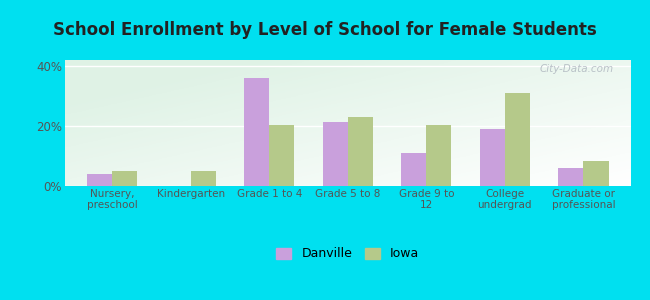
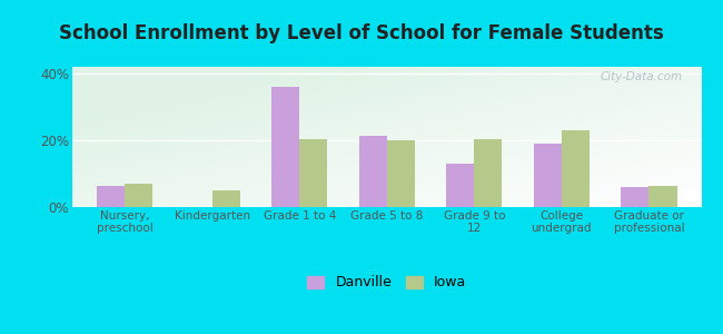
Danville/Nursery, preschool: 4.0% -> 6.5%
Iowa/Nursery, preschool: 5.0% -> 7.0%
Iowa/Grade 5 to 8: 23.0% -> 20.0%
Danville/Grade 9 to 12: 11.0% -> 13.0%
Iowa/College undergrad: 31.0% -> 23.0%
Iowa/Graduate or professional: 8.5% -> 6.5%
